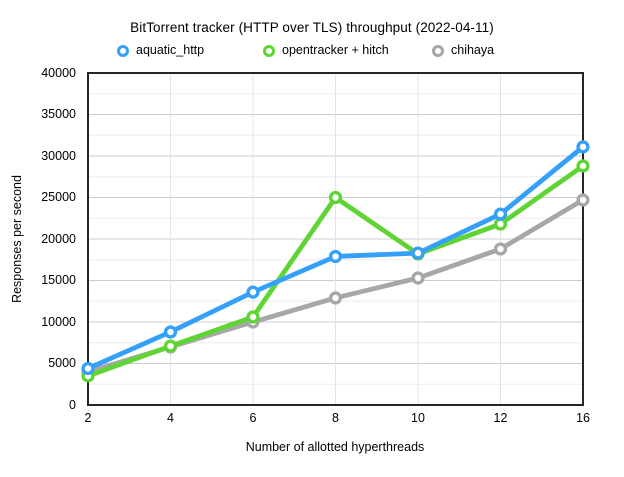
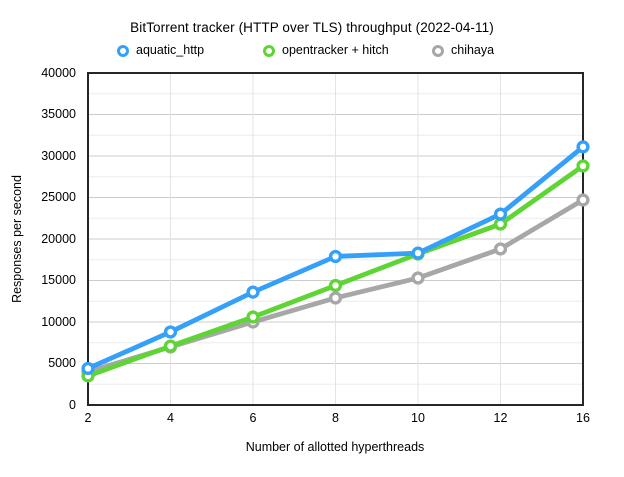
opentracker + hitch/8: 25000 -> 14000
